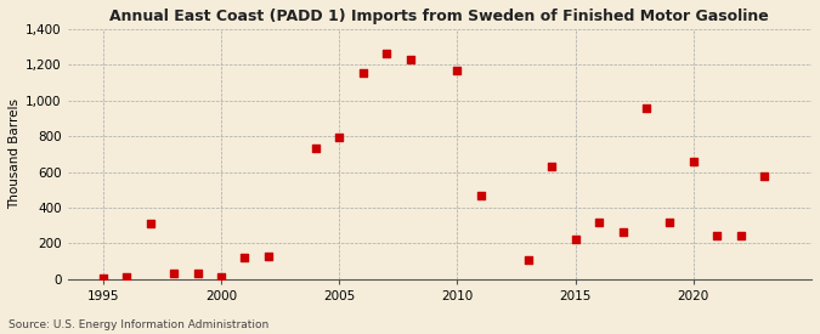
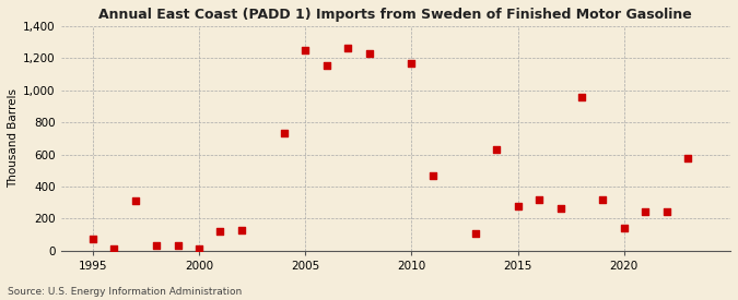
1995: 0 -> 70
2005: 800 -> 1,250
2015: 220 -> 280
2020: 660 -> 140
